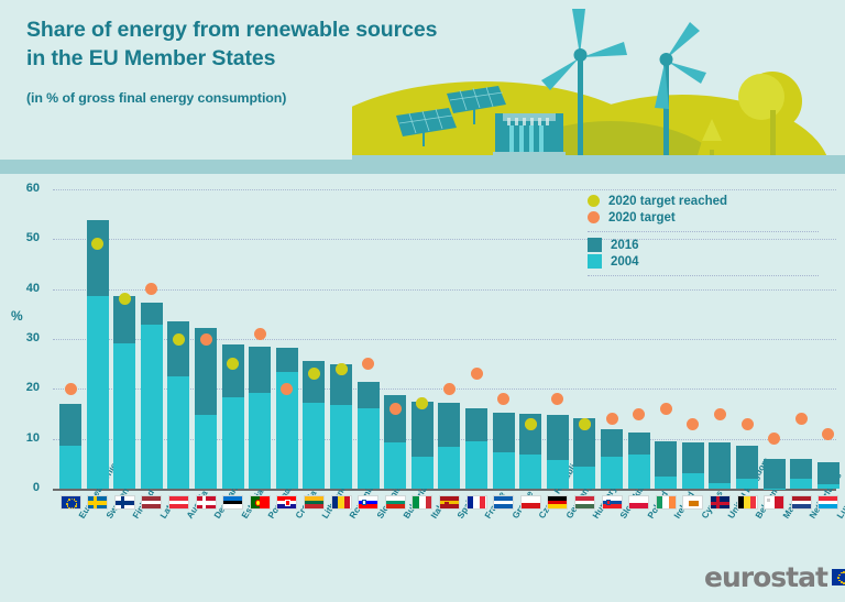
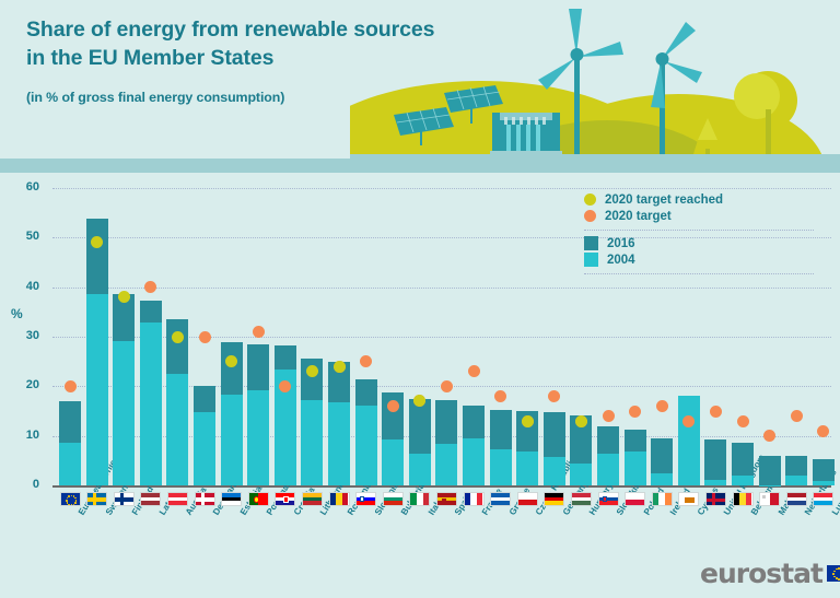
2016/Denmark: 32 -> 20
2004/Cyprus: 3 -> 18
